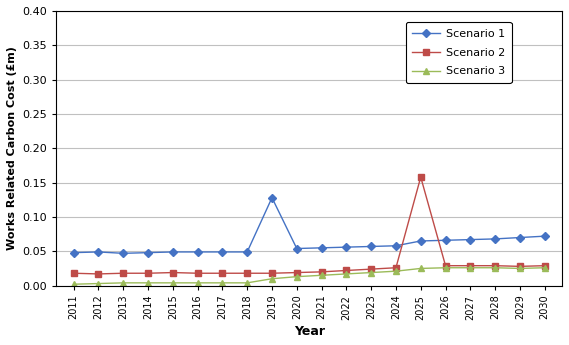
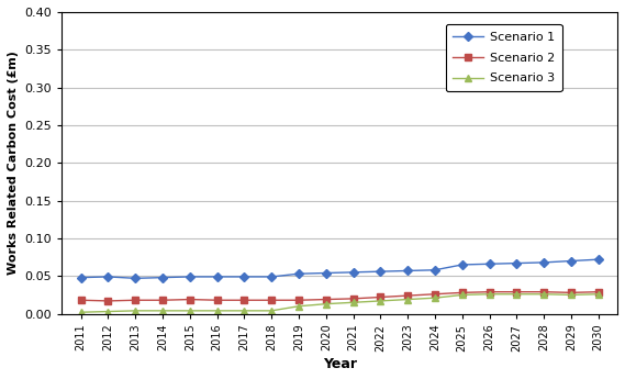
Scenario 1/2019: 0.128 -> 0.053
Scenario 2/2025: 0.158 -> 0.028
